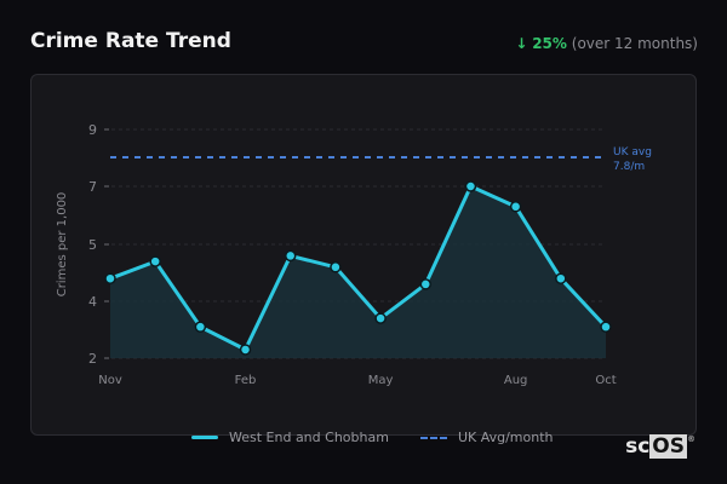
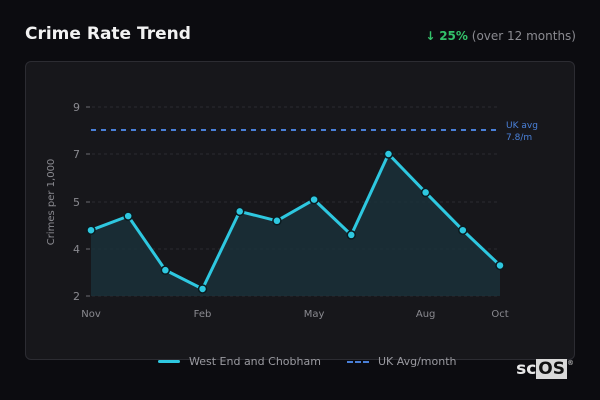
May: 3.4 -> 5.1
Aug: 6.3 -> 5.4
Oct: 3.1 -> 3.3
